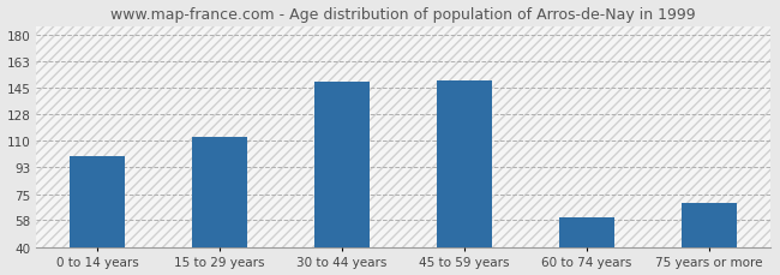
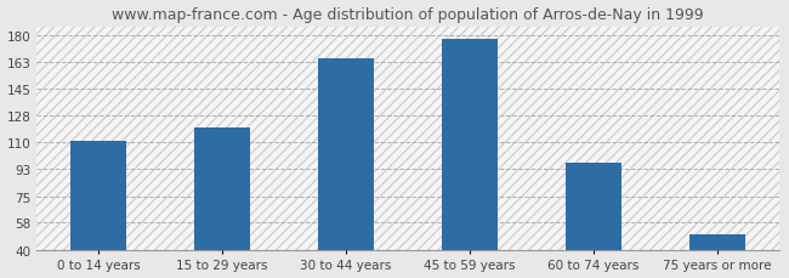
0 to 14 years: 100 -> 111
15 to 29 years: 113 -> 120
30 to 44 years: 149 -> 165
45 to 59 years: 150 -> 178
60 to 74 years: 60 -> 97
75 years or more: 69 -> 50
